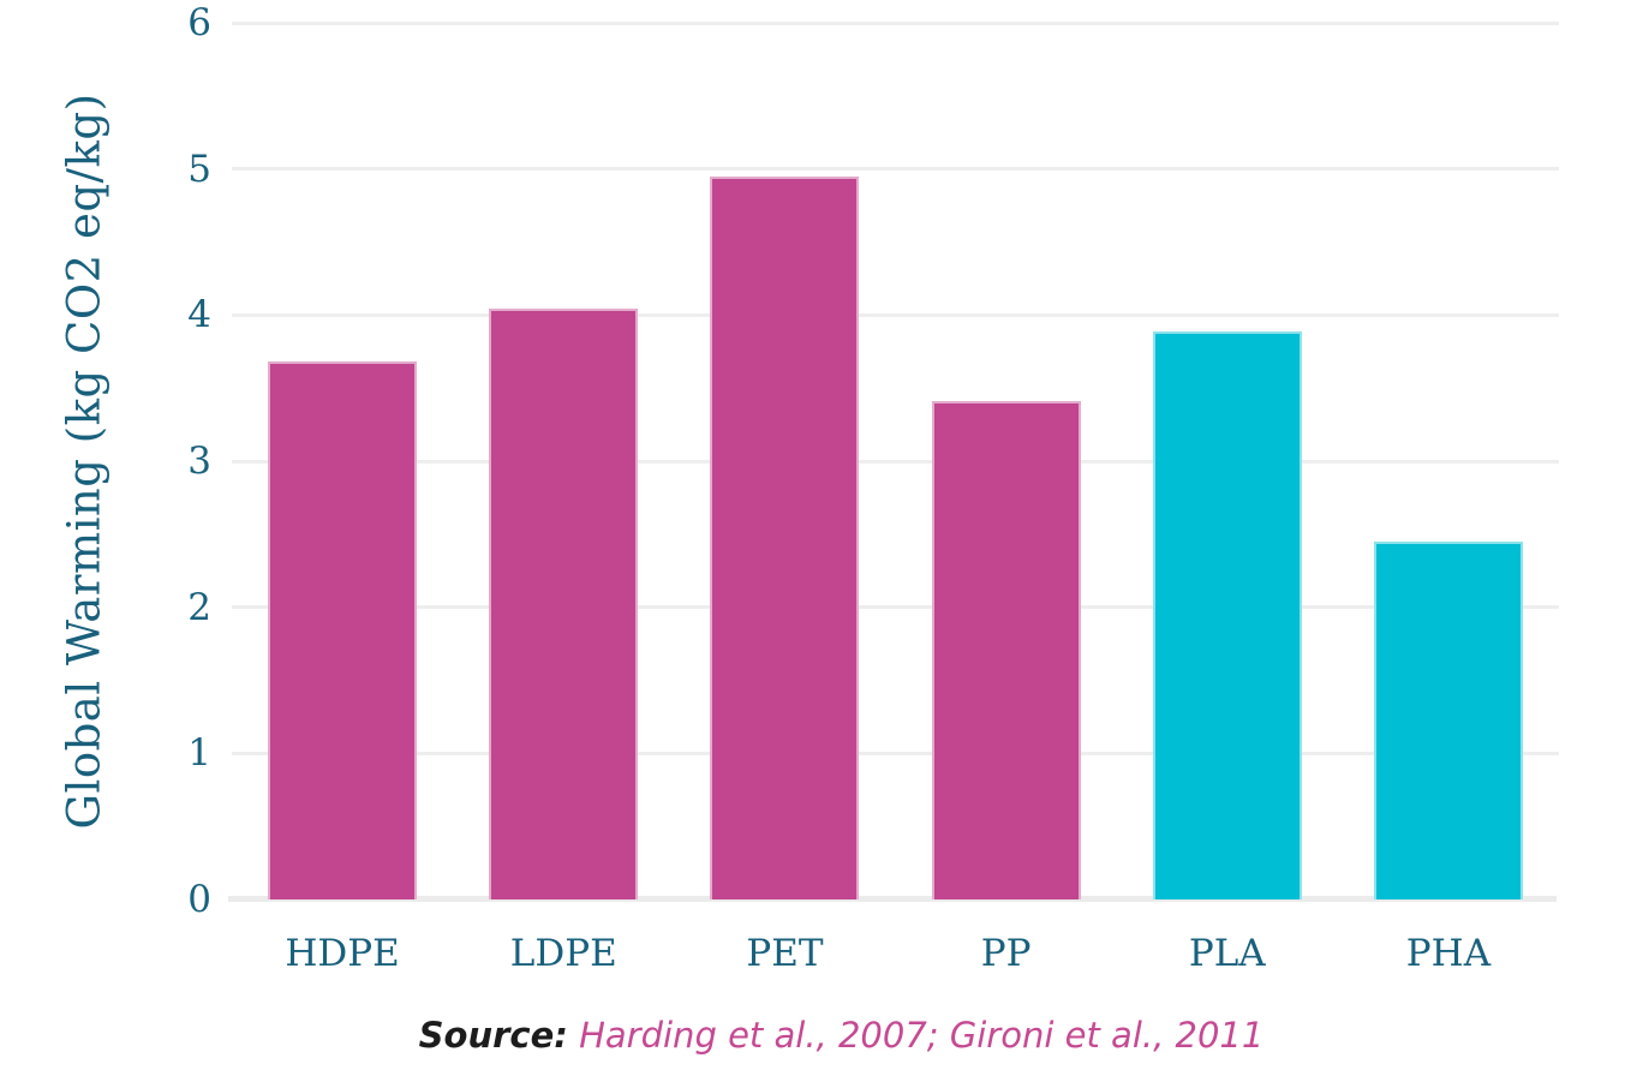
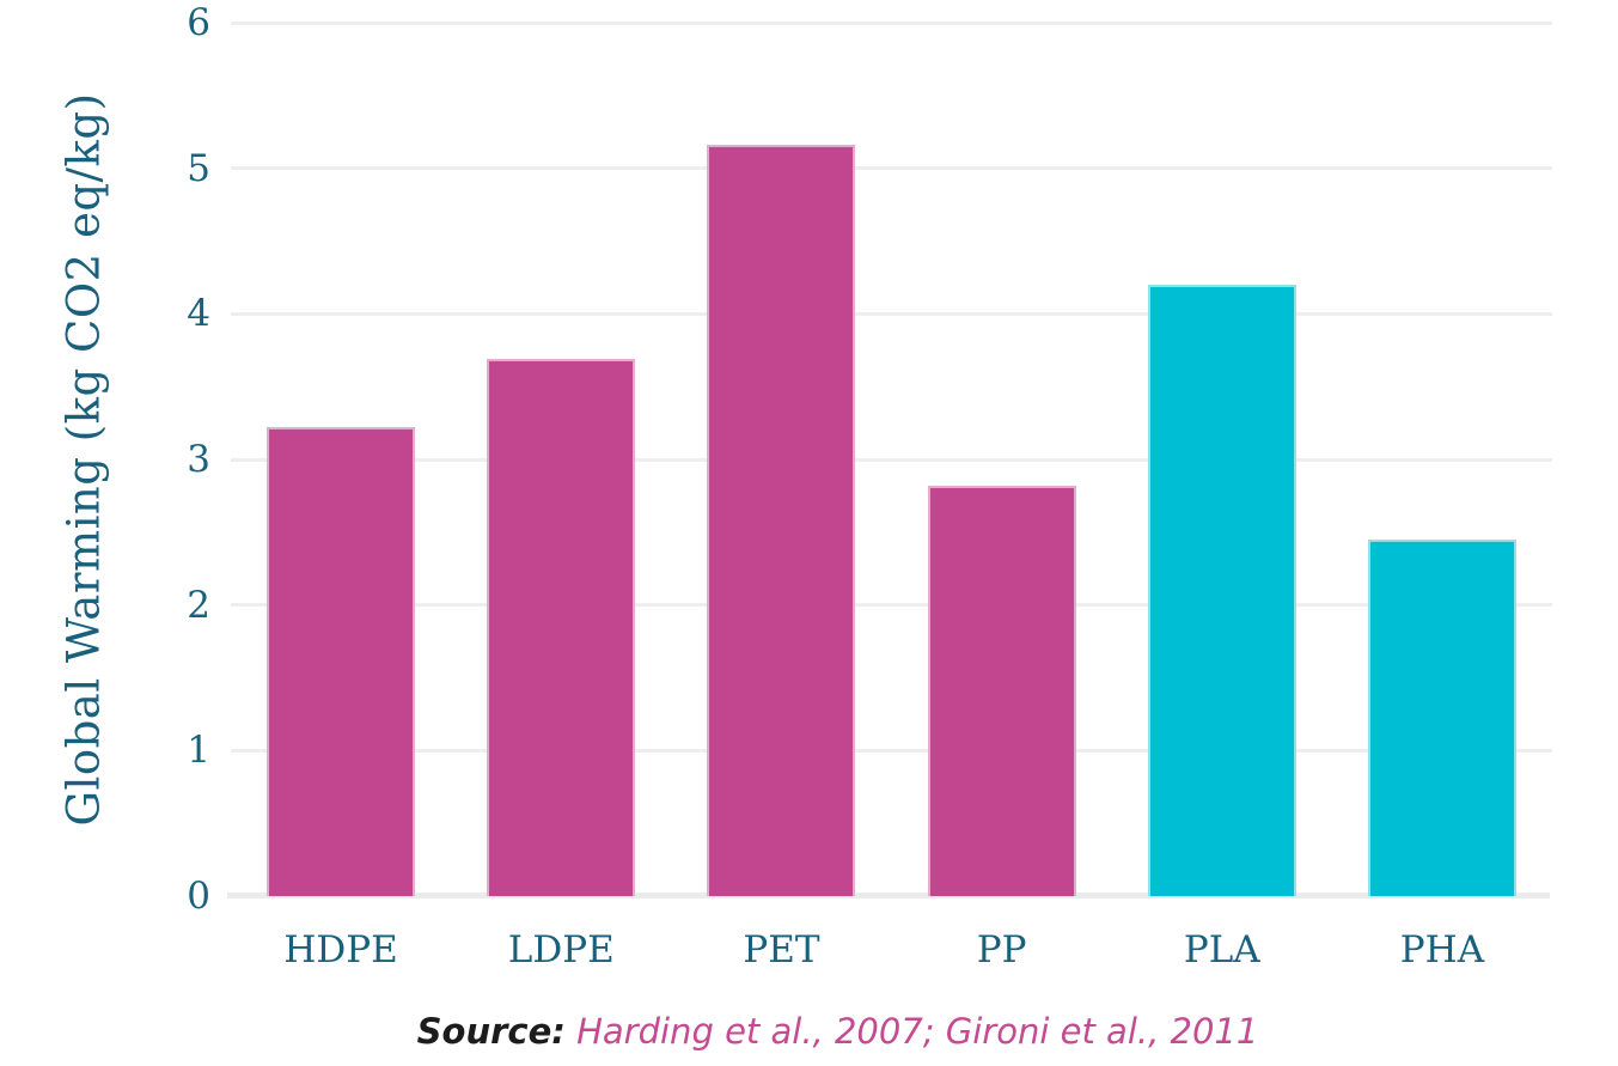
HDPE: 3.68 -> 3.22
LDPE: 4.04 -> 3.69
PET: 4.95 -> 5.16
PP: 3.41 -> 2.82
PLA: 3.89 -> 4.20
